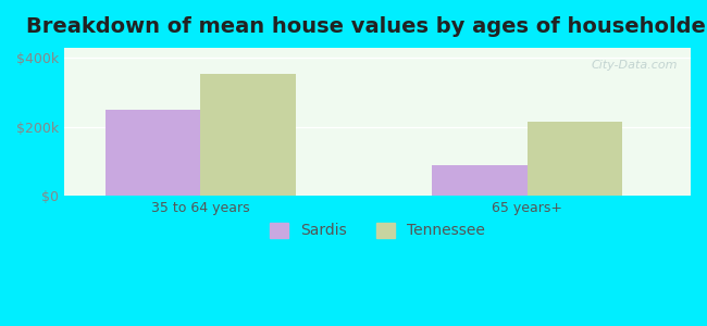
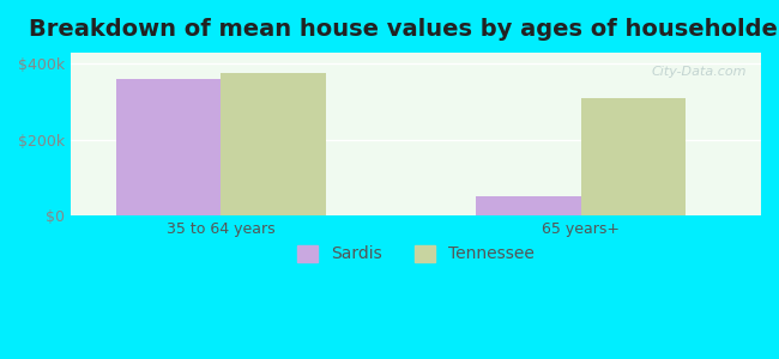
Sardis/35 to 64 years: $250k -> $360k
Tennessee/35 to 64 years: $355k -> $375k
Sardis/65 years+: $90k -> $50k
Tennessee/65 years+: $215k -> $310k
